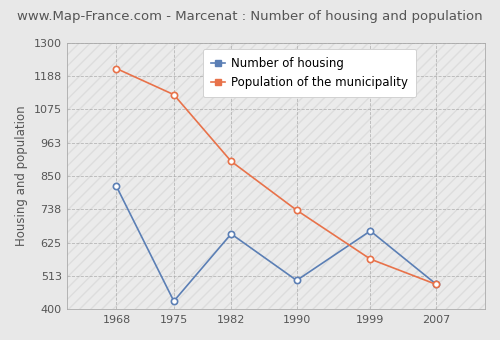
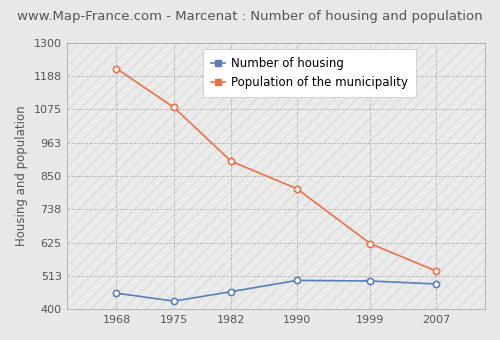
Number of housing/1968: 815 -> 455
Population of the municipality/1975: 1125 -> 1082
Number of housing/1982: 655 -> 460
Population of the municipality/1990: 735 -> 808
Number of housing/1999: 665 -> 496
Population of the municipality/1999: 570 -> 622
Population of the municipality/2007: 485 -> 530
